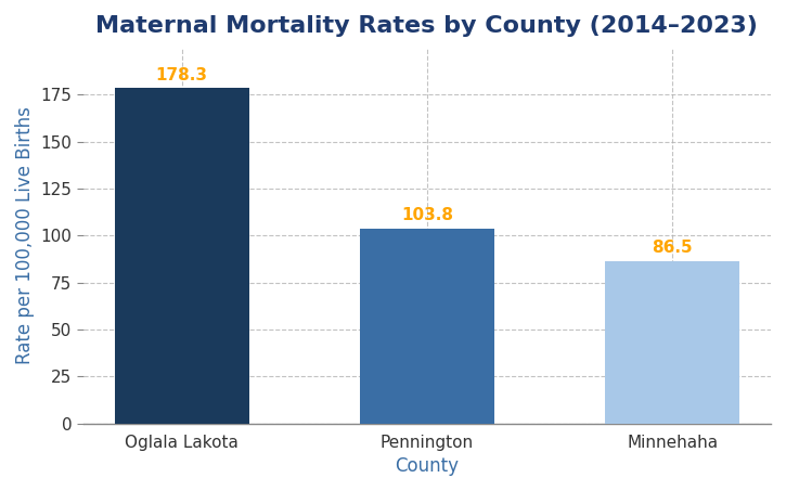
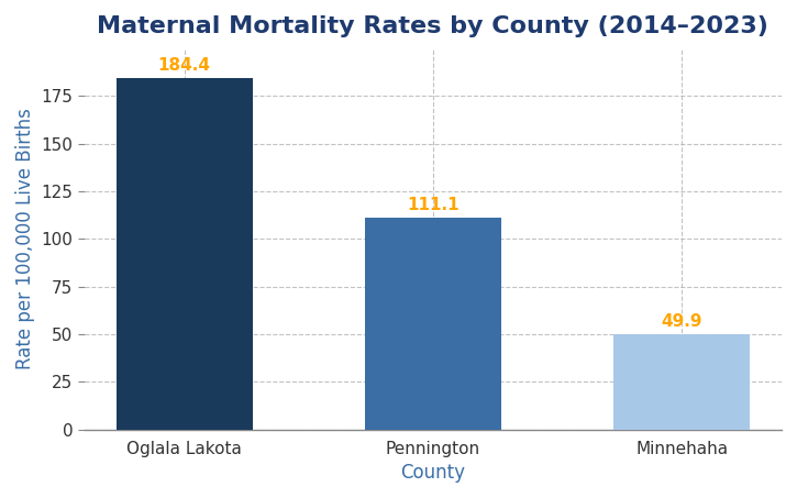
Oglala Lakota: 178.3 -> 184.4
Pennington: 103.8 -> 111.1
Minnehaha: 86.5 -> 49.9
